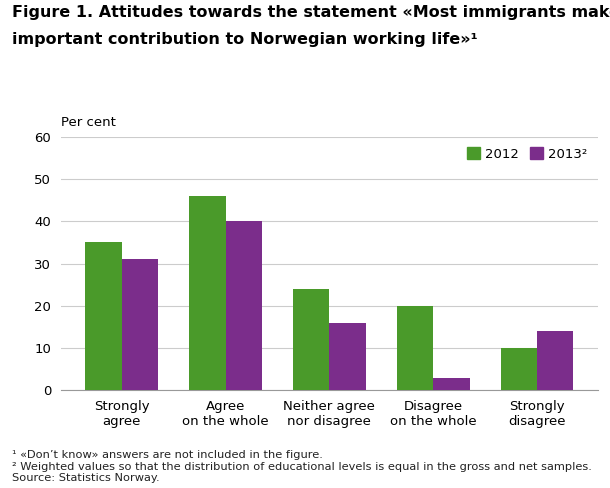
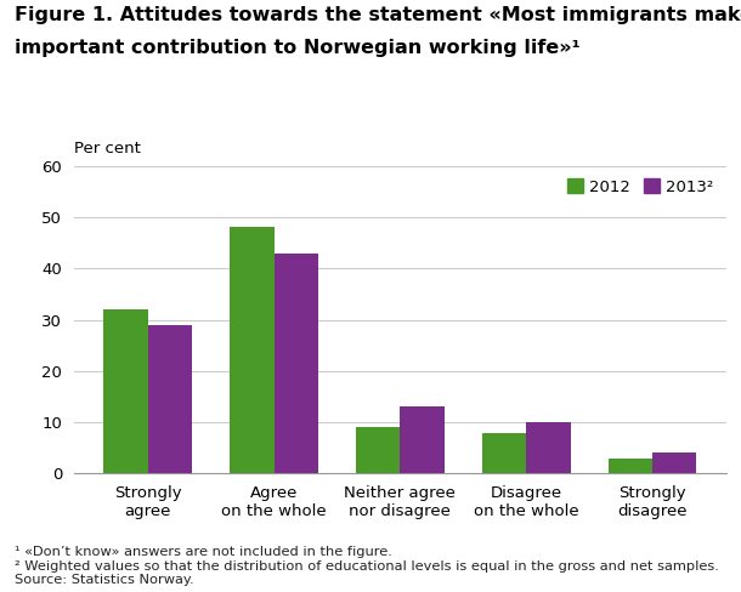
2012/Strongly agree: 35 -> 32
2013²/Strongly agree: 31 -> 29
2012/Agree on the whole: 46 -> 48
2013²/Agree on the whole: 40 -> 43
2012/Neither agree nor disagree: 24 -> 9
2013²/Neither agree nor disagree: 16 -> 13
2012/Disagree on the whole: 20 -> 8
2013²/Disagree on the whole: 3 -> 10
2012/Strongly disagree: 10 -> 3
2013²/Strongly disagree: 14 -> 4
